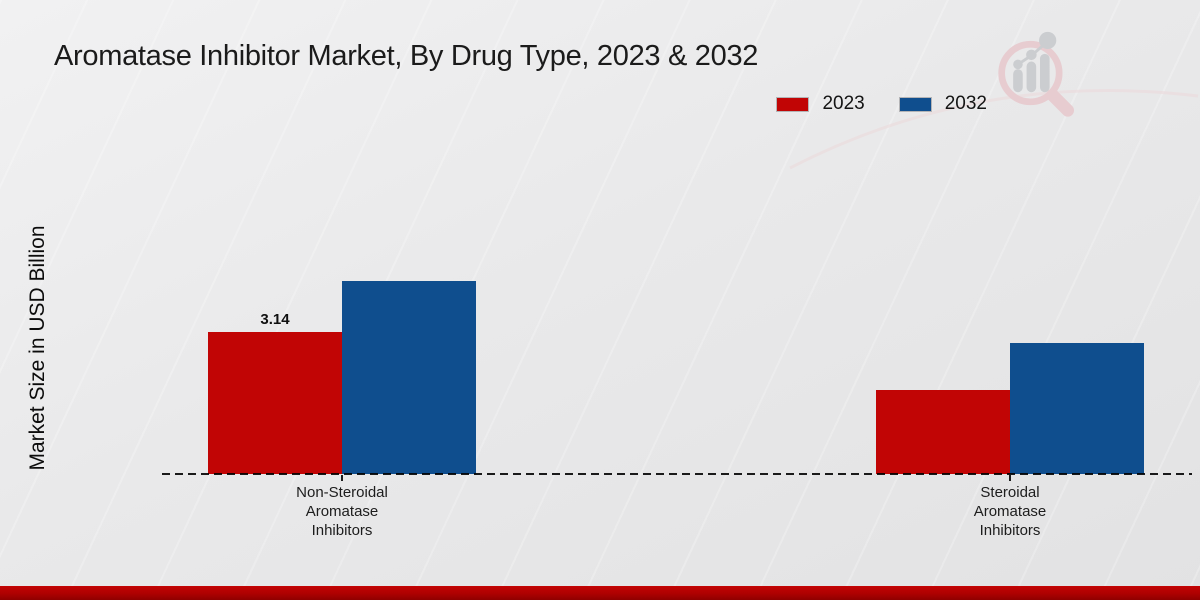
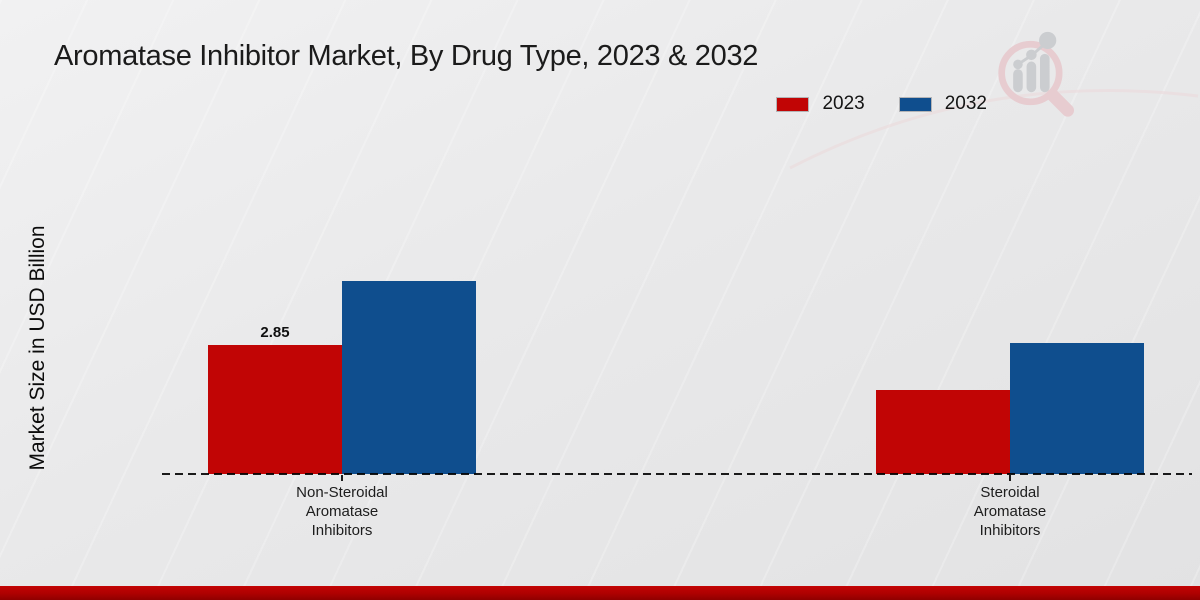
2023/Non-Steroidal Aromatase Inhibitors: 3.14 -> 2.85
